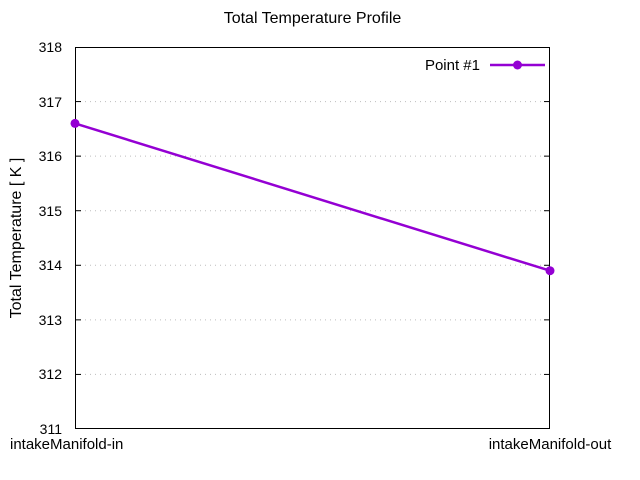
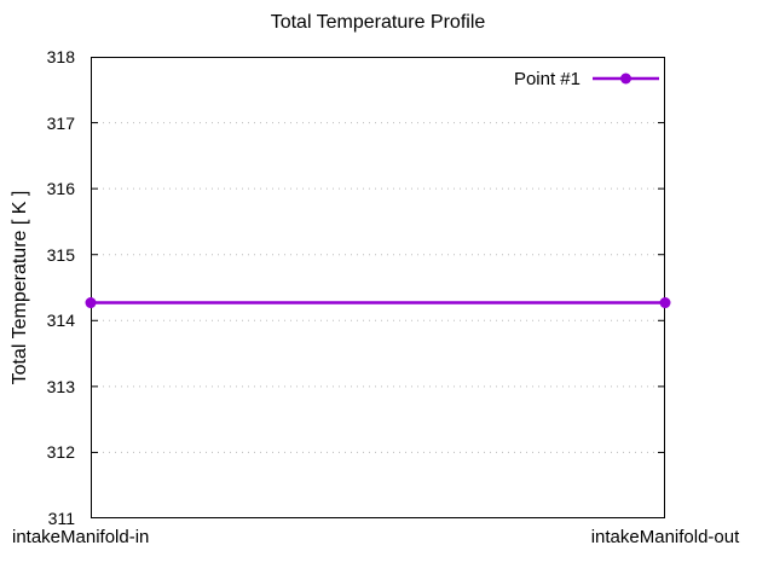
intakeManifold-in: 316.6 -> 314.3
intakeManifold-out: 313.9 -> 314.3
